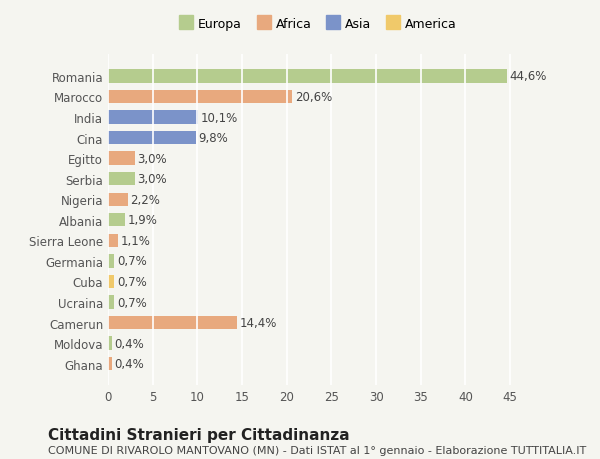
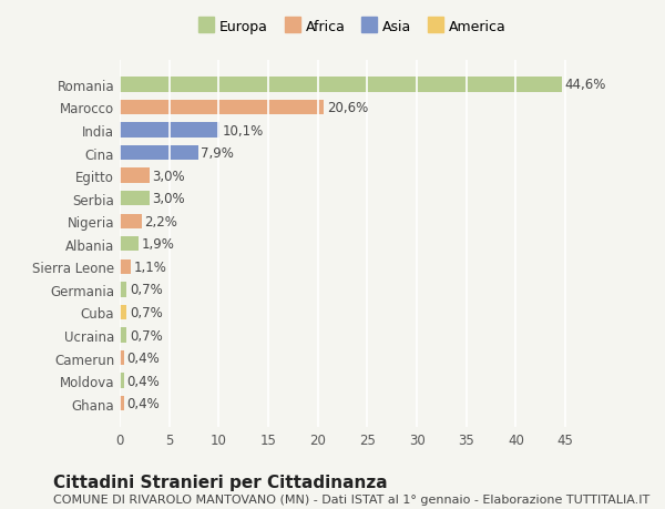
Cina: 9,8% -> 7,9%
Camerun: 14,4% -> 0,4%
